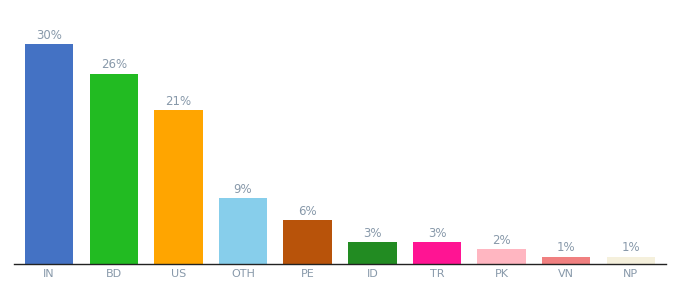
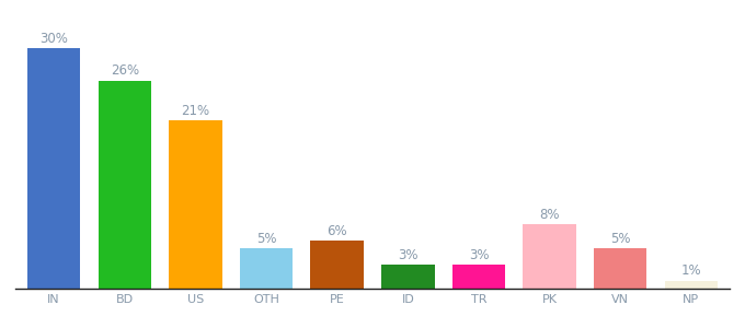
OTH: 9% -> 5%
PK: 2% -> 8%
VN: 1% -> 5%
